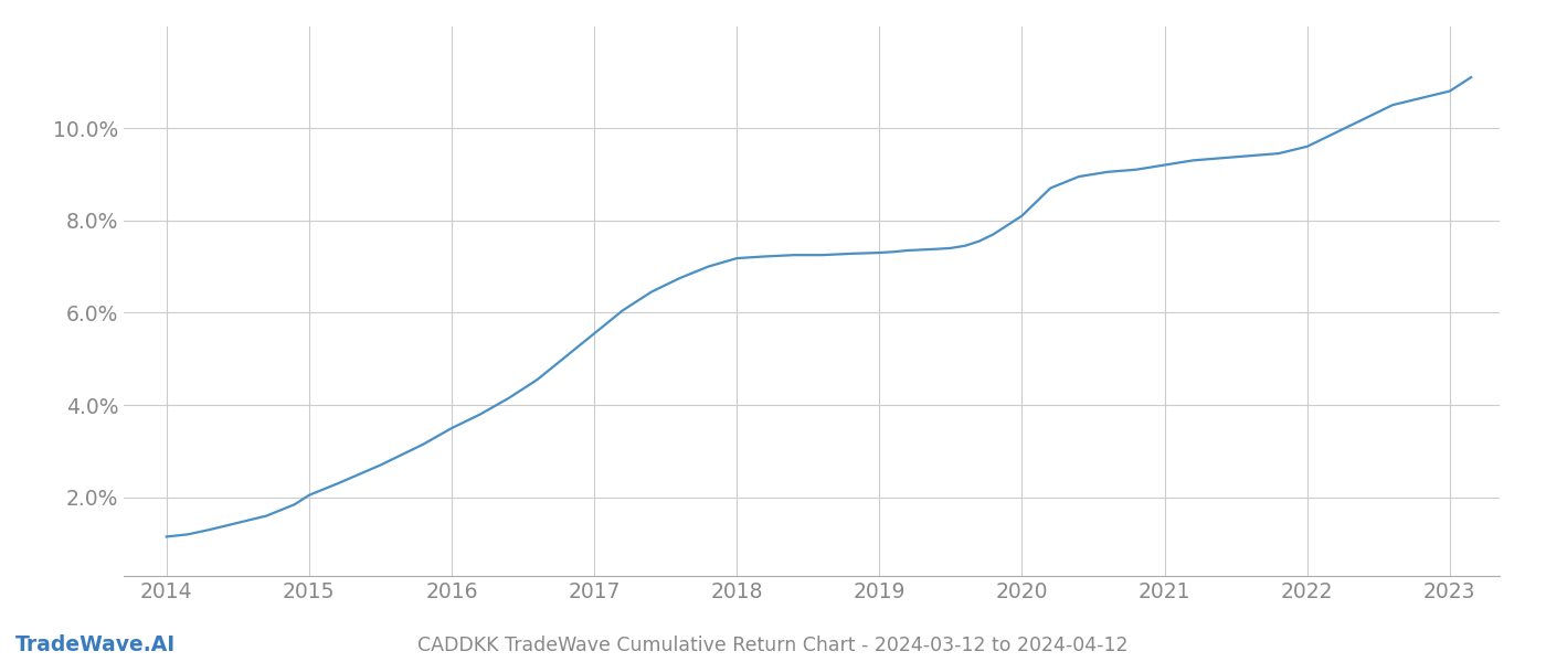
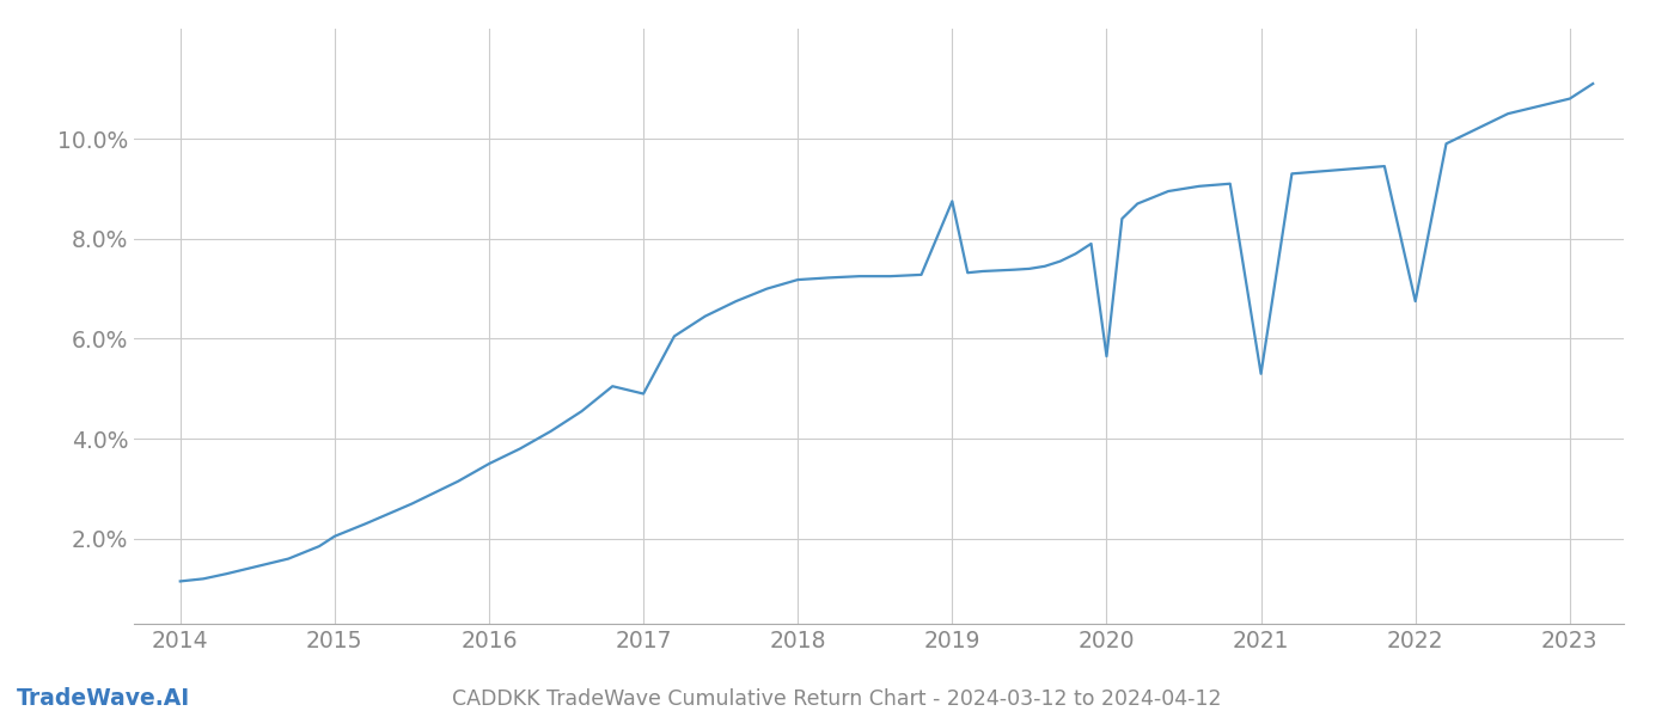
2017: 5.55% -> 4.90%
2019: 7.30% -> 8.75%
2020: 8.10% -> 5.65%
2021: 9.20% -> 5.30%
2022: 9.60% -> 6.75%
